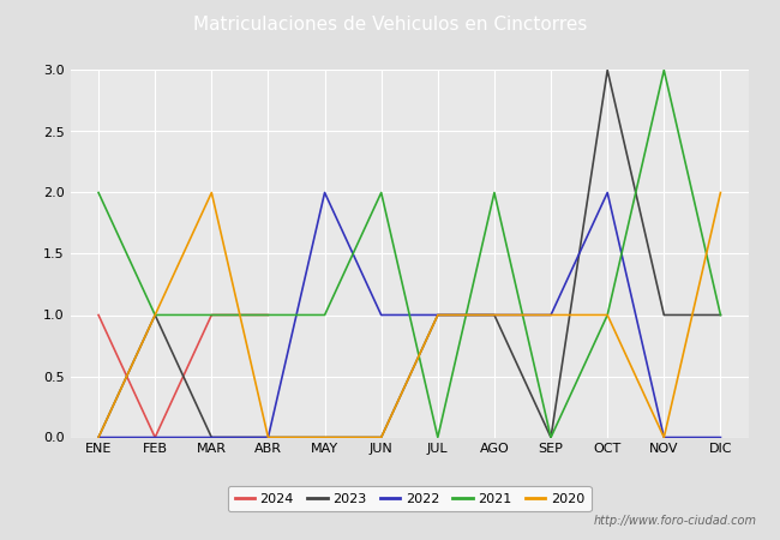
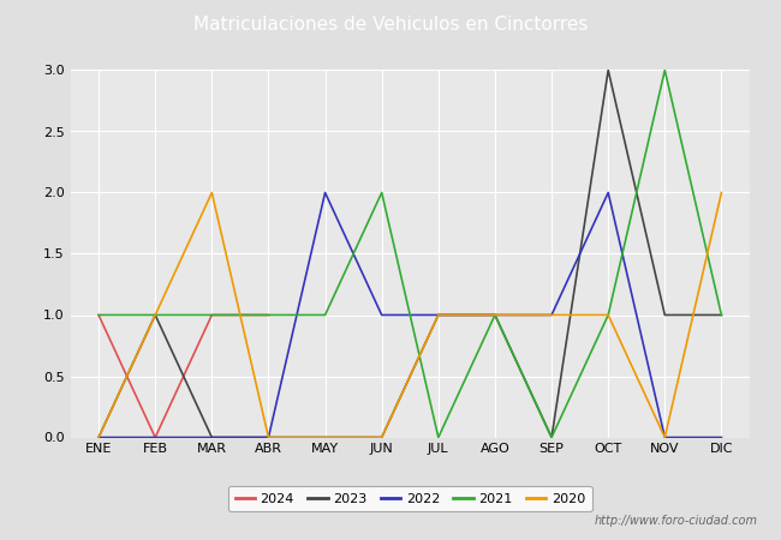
2021/ENE: 2 -> 1
2021/AGO: 2 -> 1
